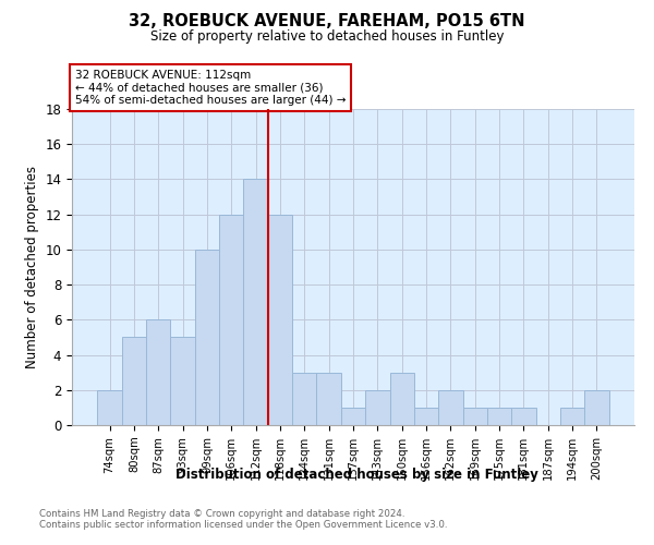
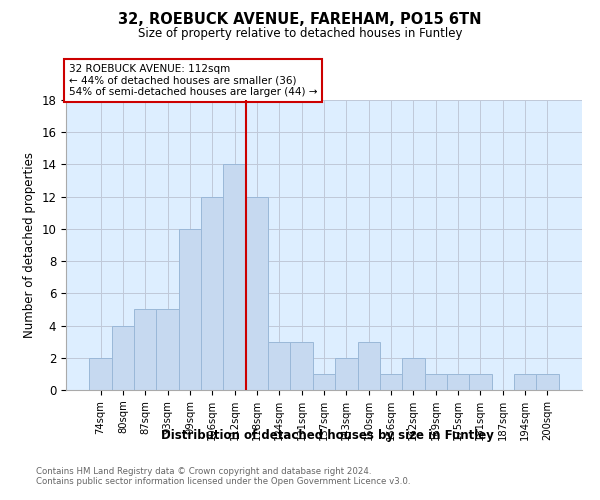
80sqm: 5 -> 4
87sqm: 6 -> 5
200sqm: 2 -> 1
